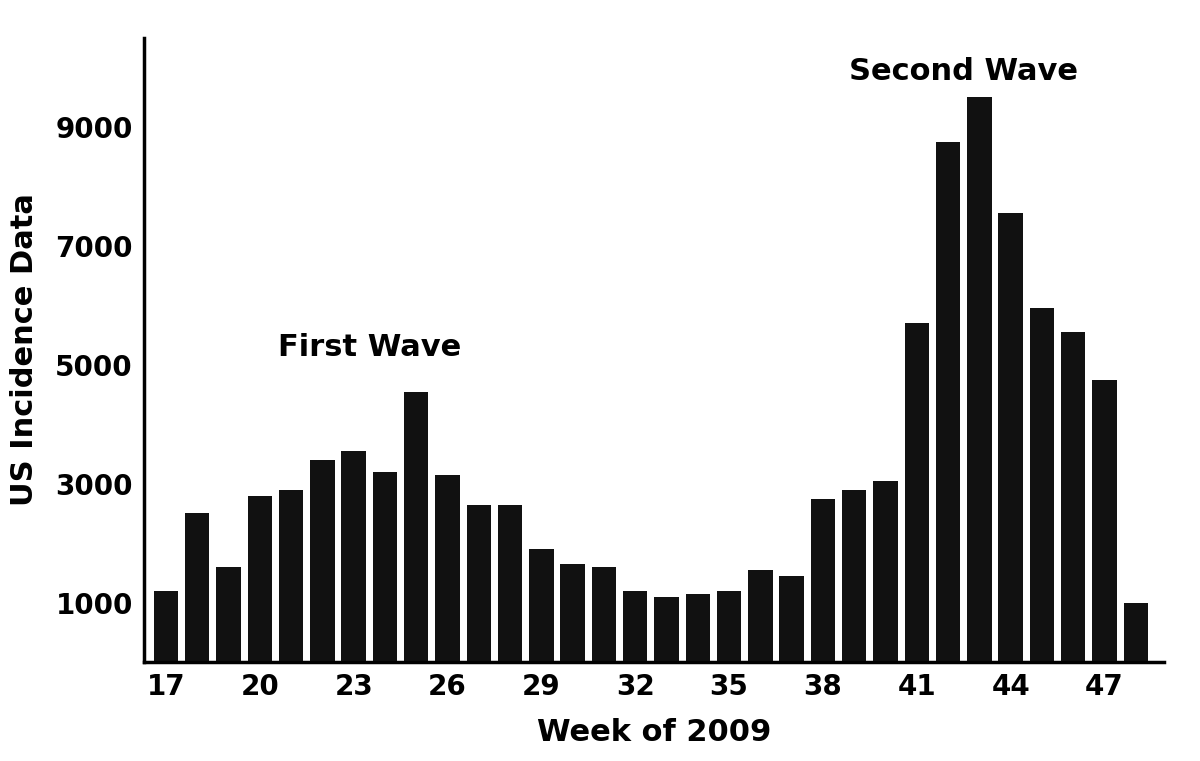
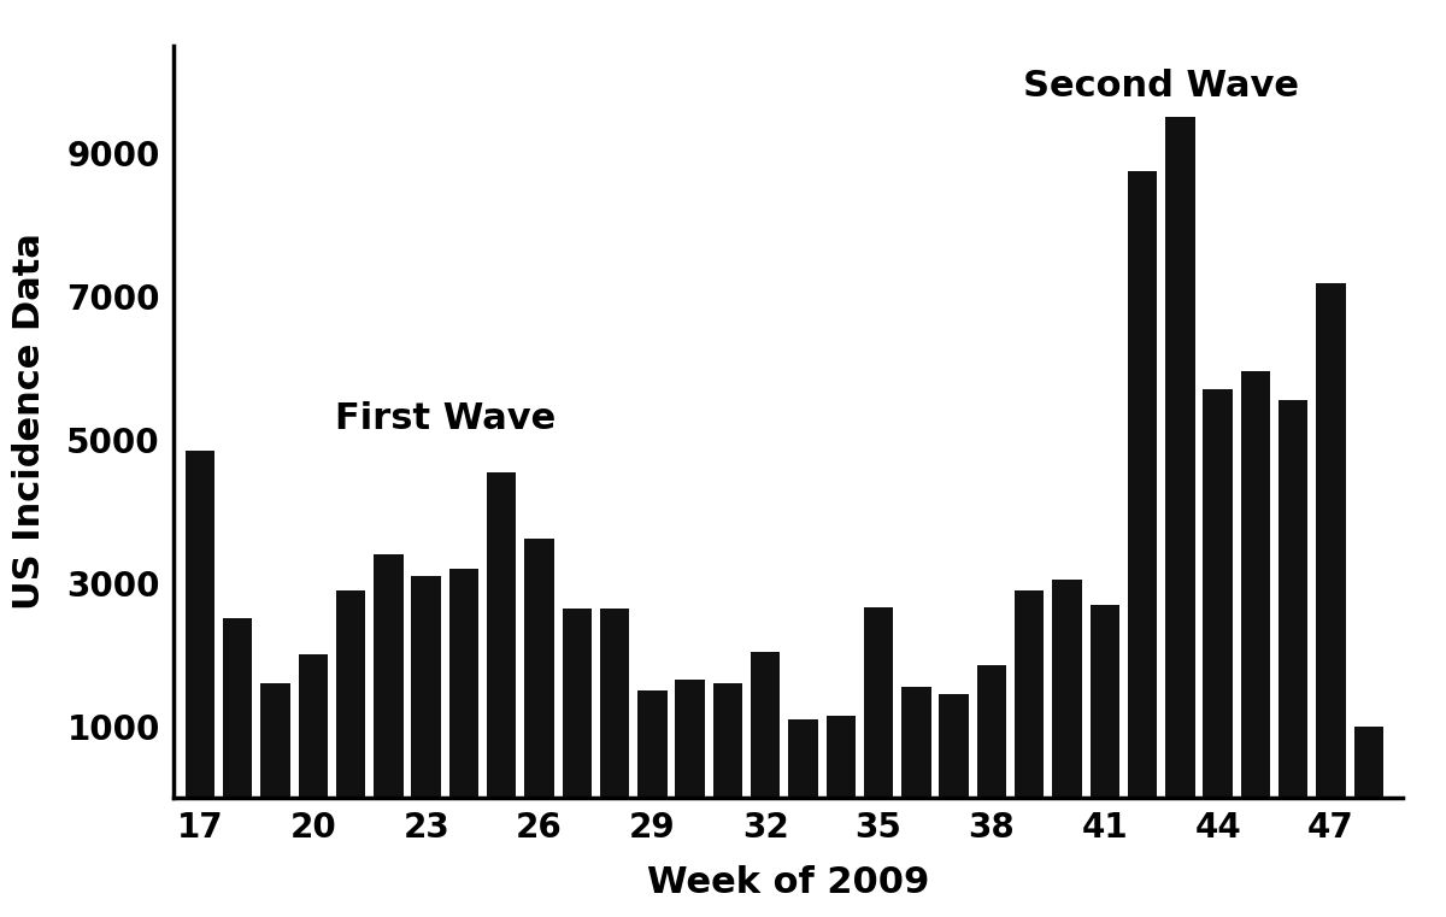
17: 1200 -> 4840
20: 2800 -> 2000
23: 3550 -> 3100
26: 3150 -> 3620
29: 1900 -> 1500
32: 1200 -> 2040
35: 1200 -> 2660
38: 2750 -> 1860
41: 5700 -> 2700
44: 7550 -> 5700
47: 4750 -> 7180
